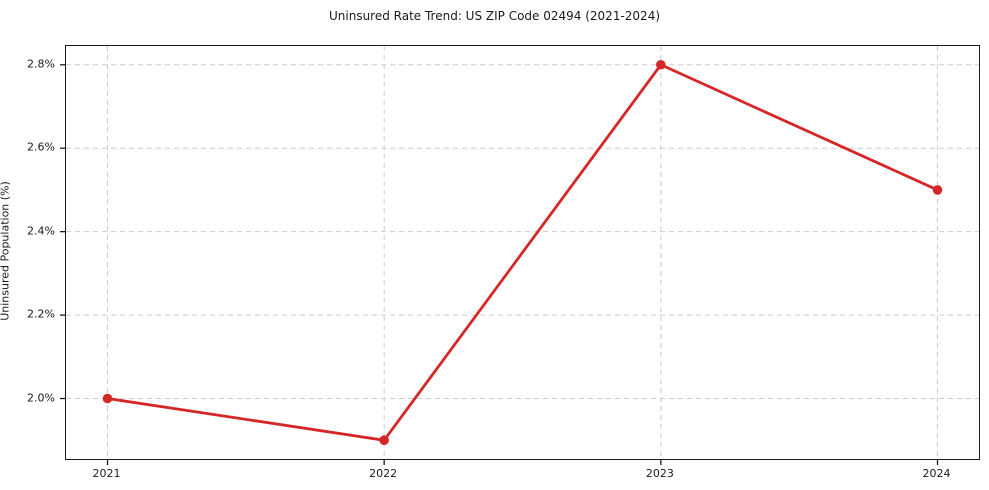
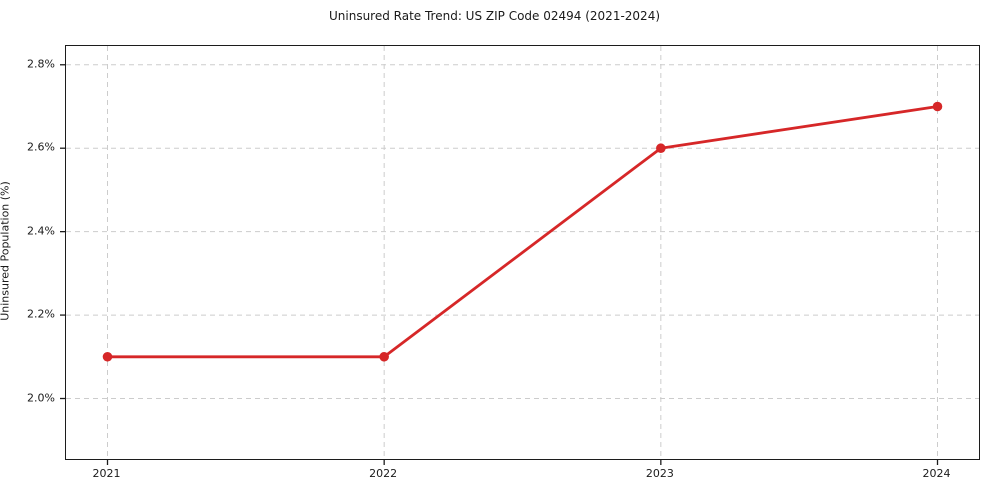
2021: 2.0% -> 2.1%
2022: 1.9% -> 2.1%
2023: 2.8% -> 2.6%
2024: 2.5% -> 2.7%
